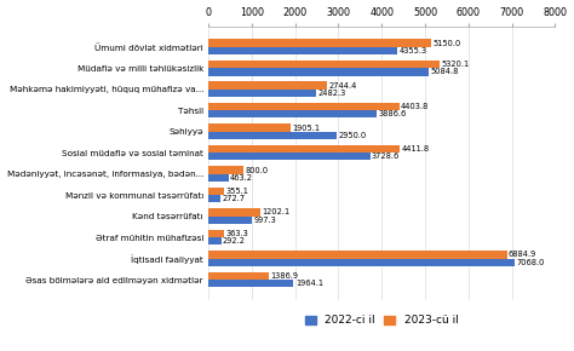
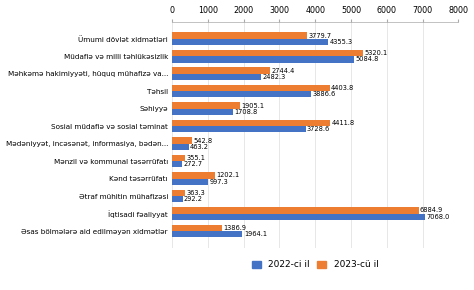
2023-cü il/Ümumi dövlət xidmətləri: 5150 -> 3780
2022-ci il/Səhiyyə: 2950 -> 1710
2023-cü il/Mədəniyyət, incəsənət, informasiya, bədən...: 800 -> 540
